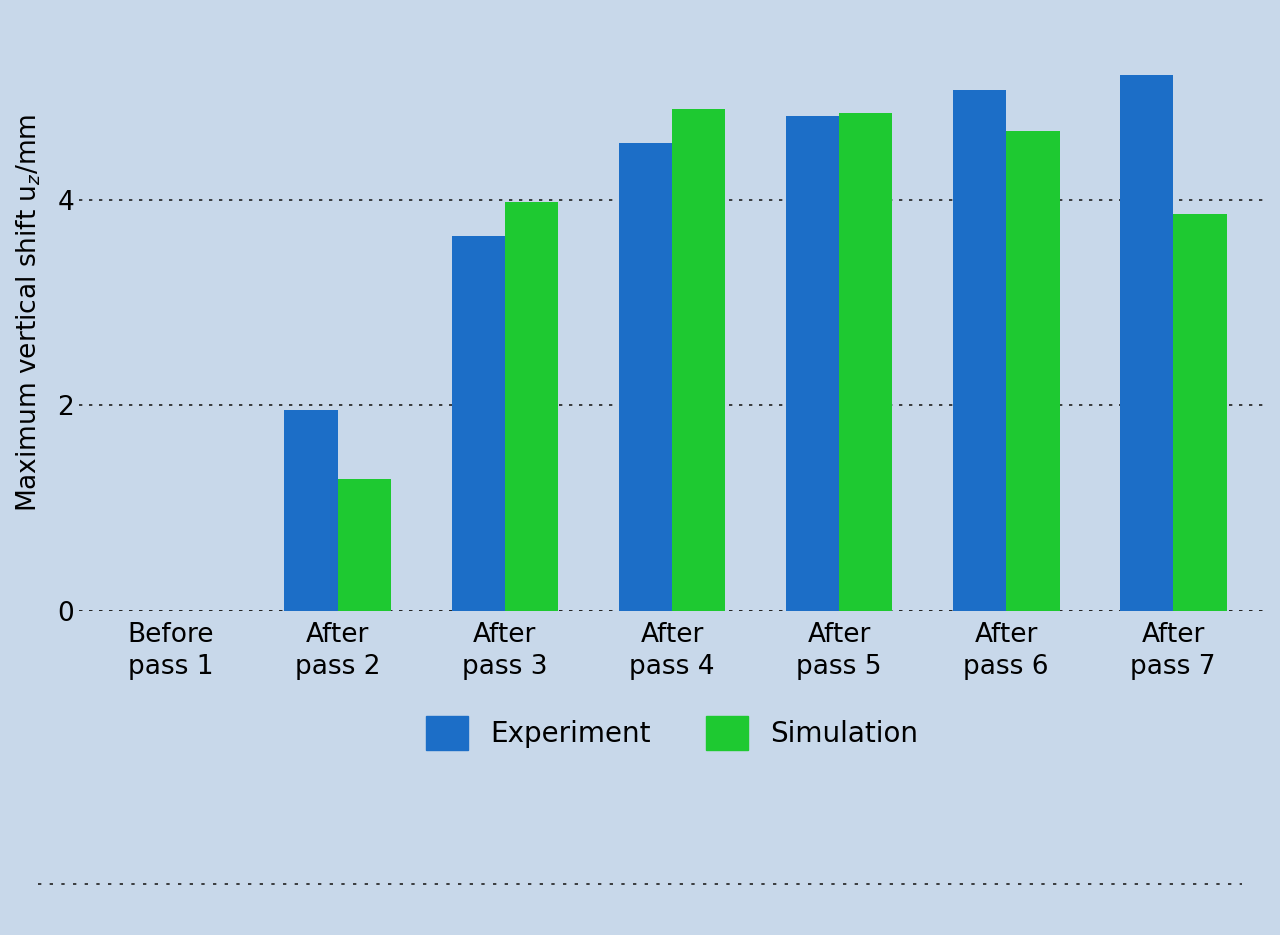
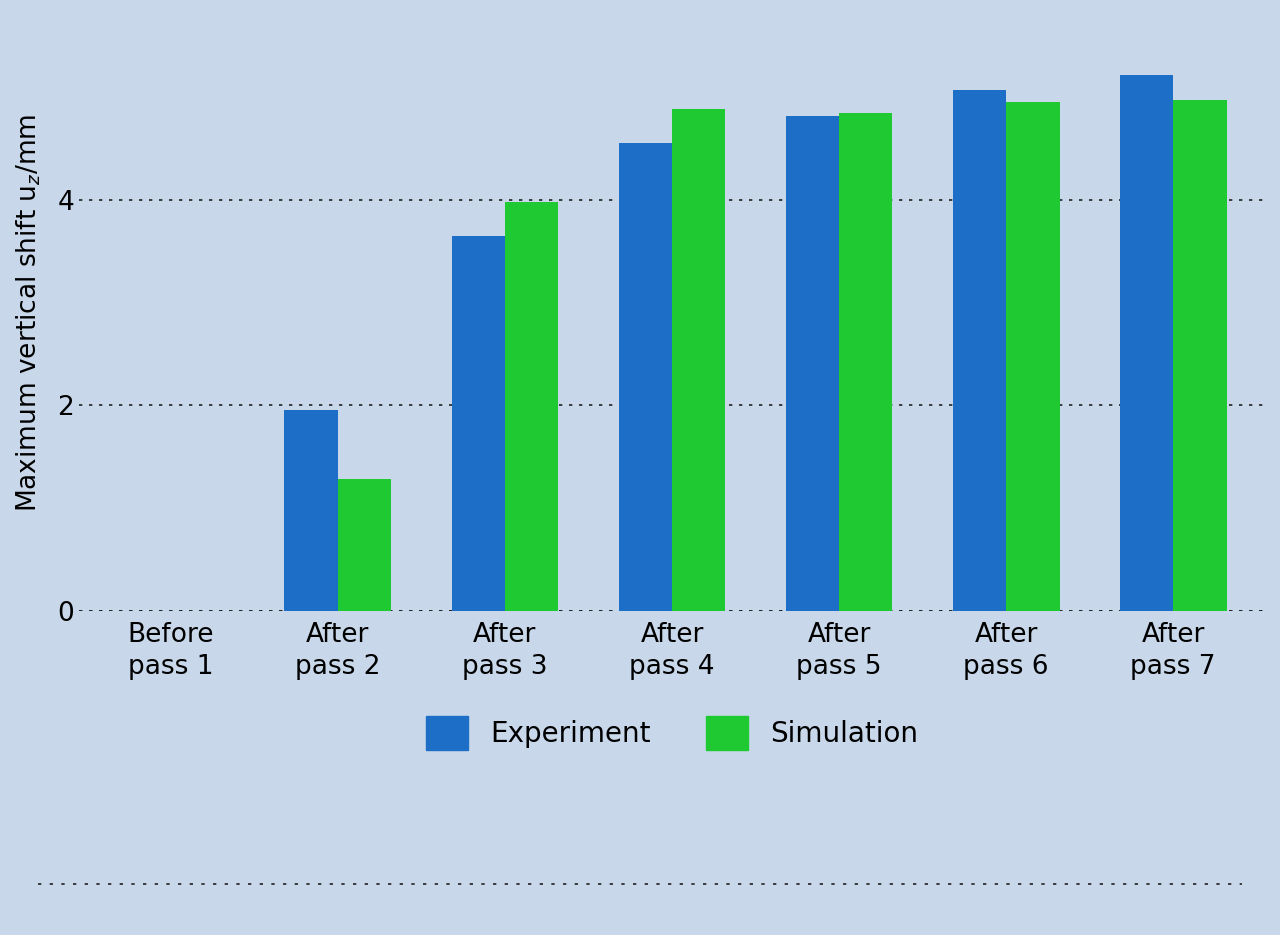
Simulation/After pass 6: 4.67 -> 4.95
Simulation/After pass 7: 3.86 -> 4.97
